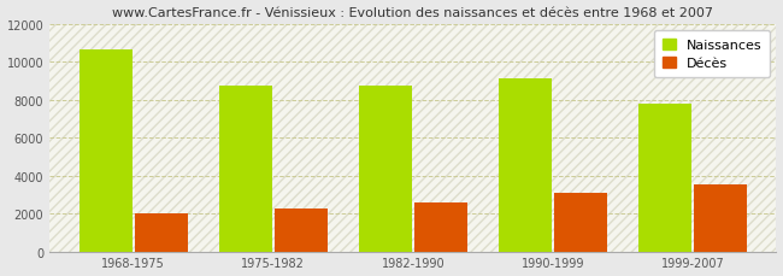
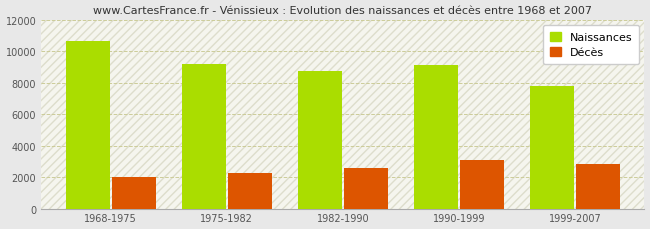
Naissances/1975-1982: 8700 -> 9200
Décès/1999-2007: 3500 -> 2800
